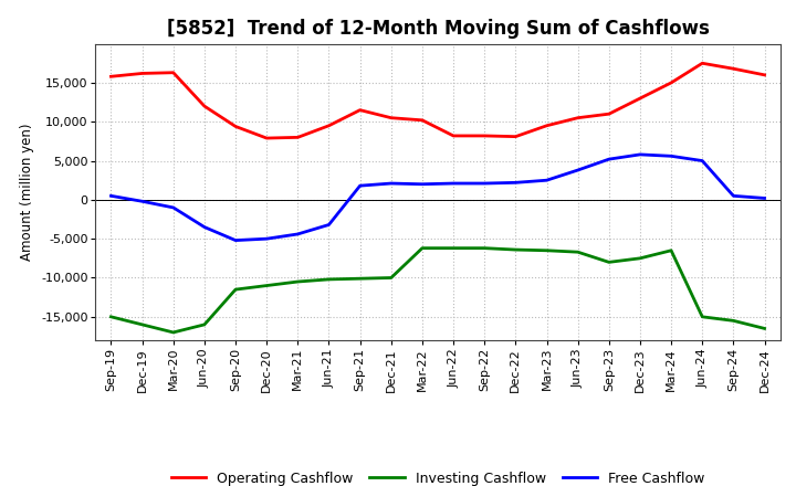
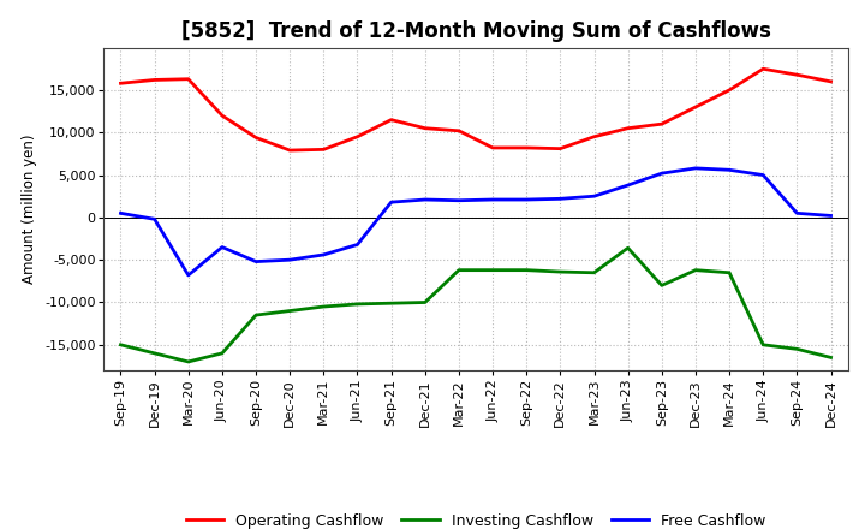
Free Cashflow/Mar-20: -1,000 -> -6,800
Investing Cashflow/Jun-23: -6,700 -> -3,600
Investing Cashflow/Dec-23: -7,500 -> -6,200
